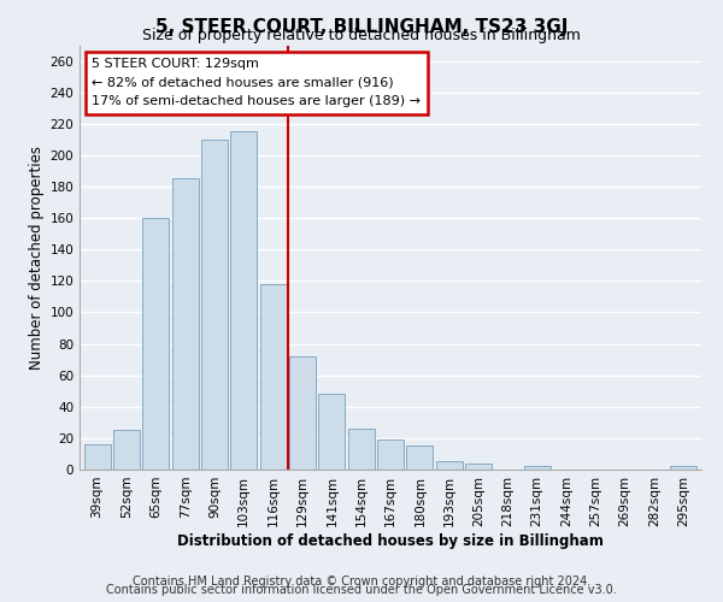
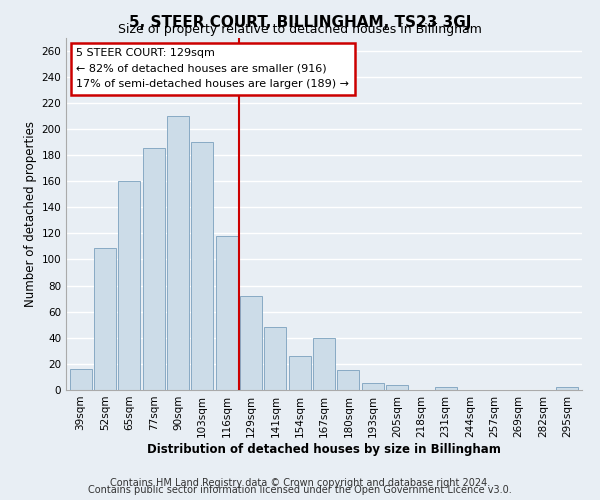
52sqm: 25 -> 109
103sqm: 215 -> 190
167sqm: 19 -> 40
